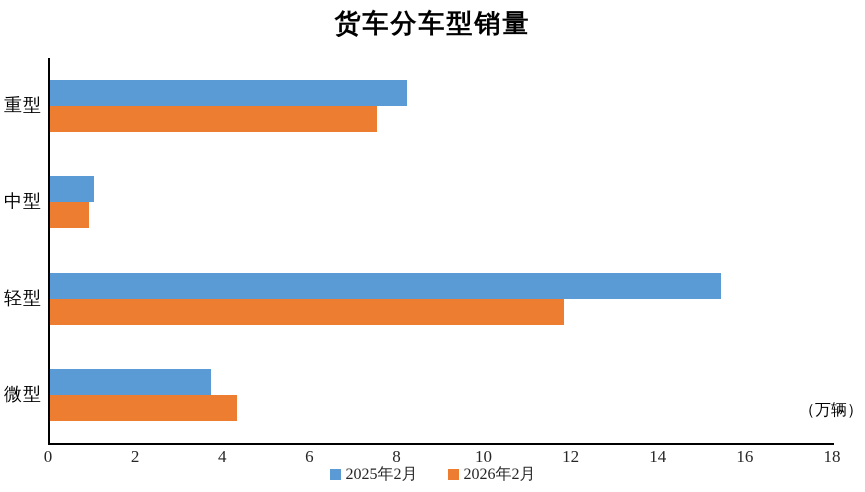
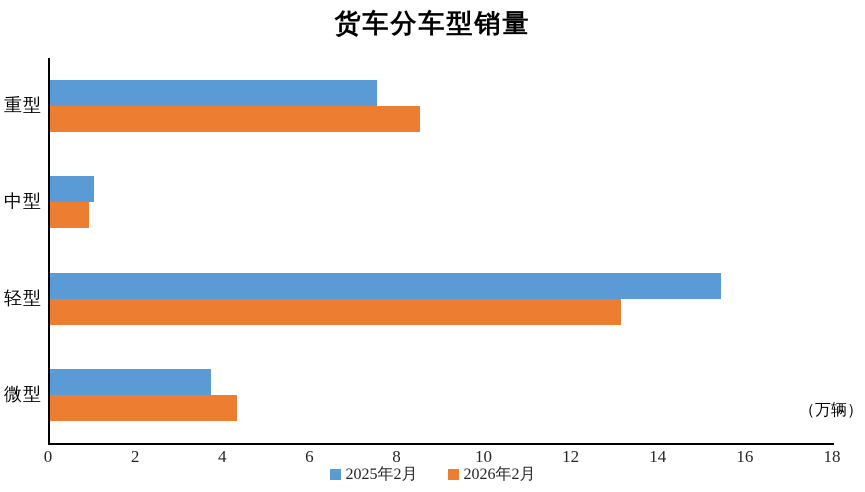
2025年2月/重型: 8.2 -> 7.5
2026年2月/重型: 7.5 -> 8.5
2026年2月/轻型: 11.8 -> 13.1
